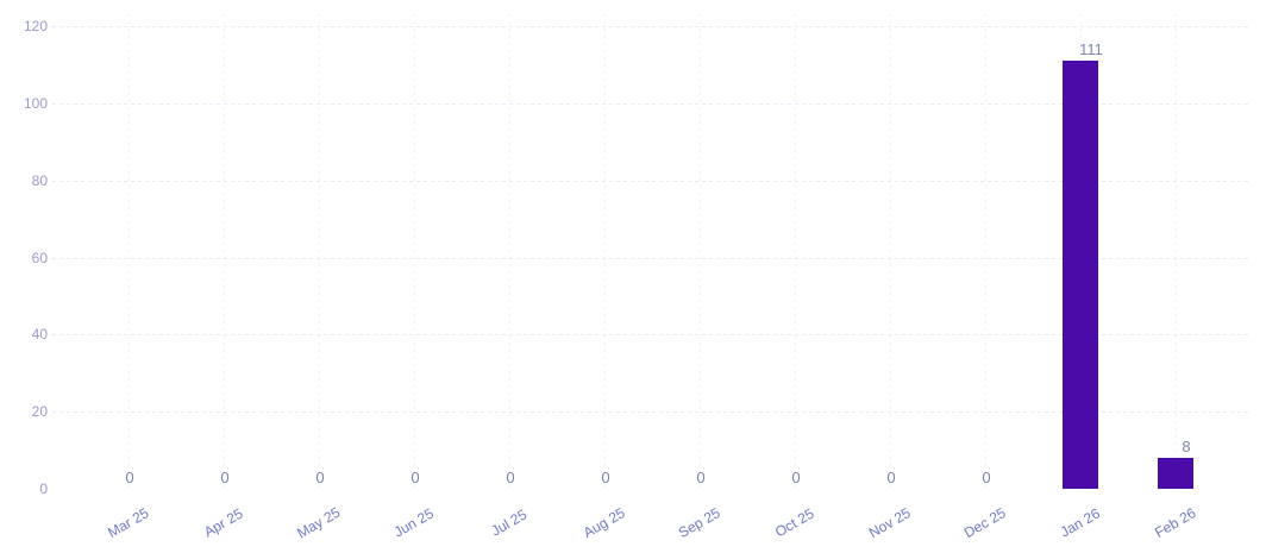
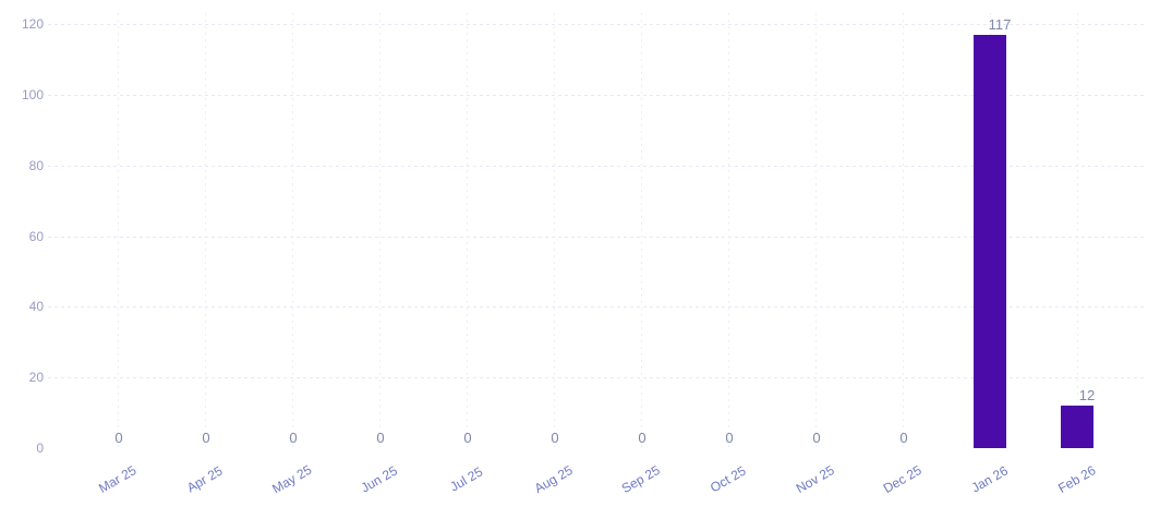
Jan 26: 111 -> 117
Feb 26: 8 -> 12
